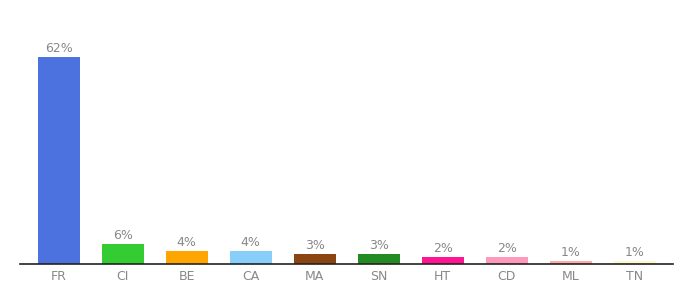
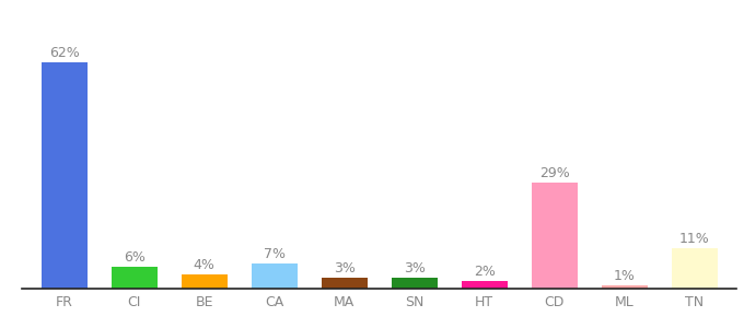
CA: 4% -> 7%
CD: 2% -> 29%
TN: 1% -> 11%
